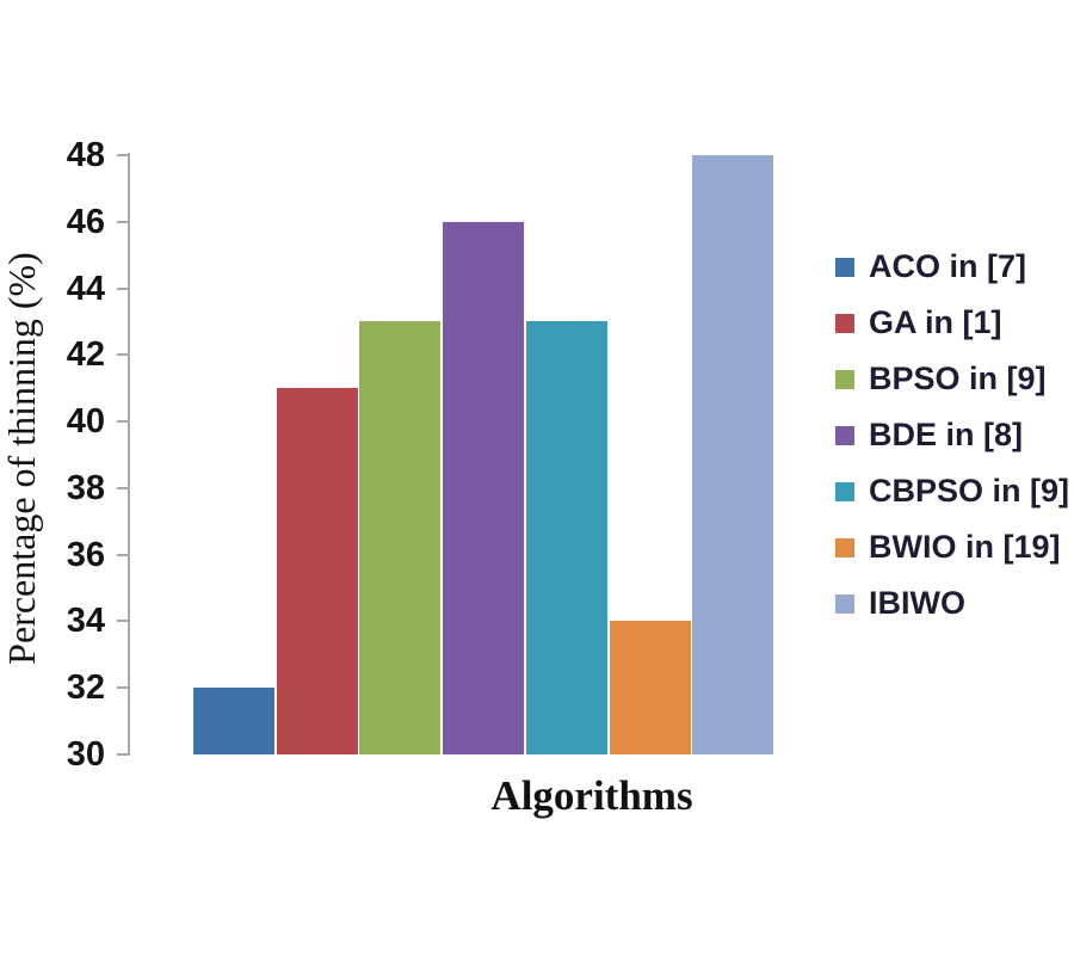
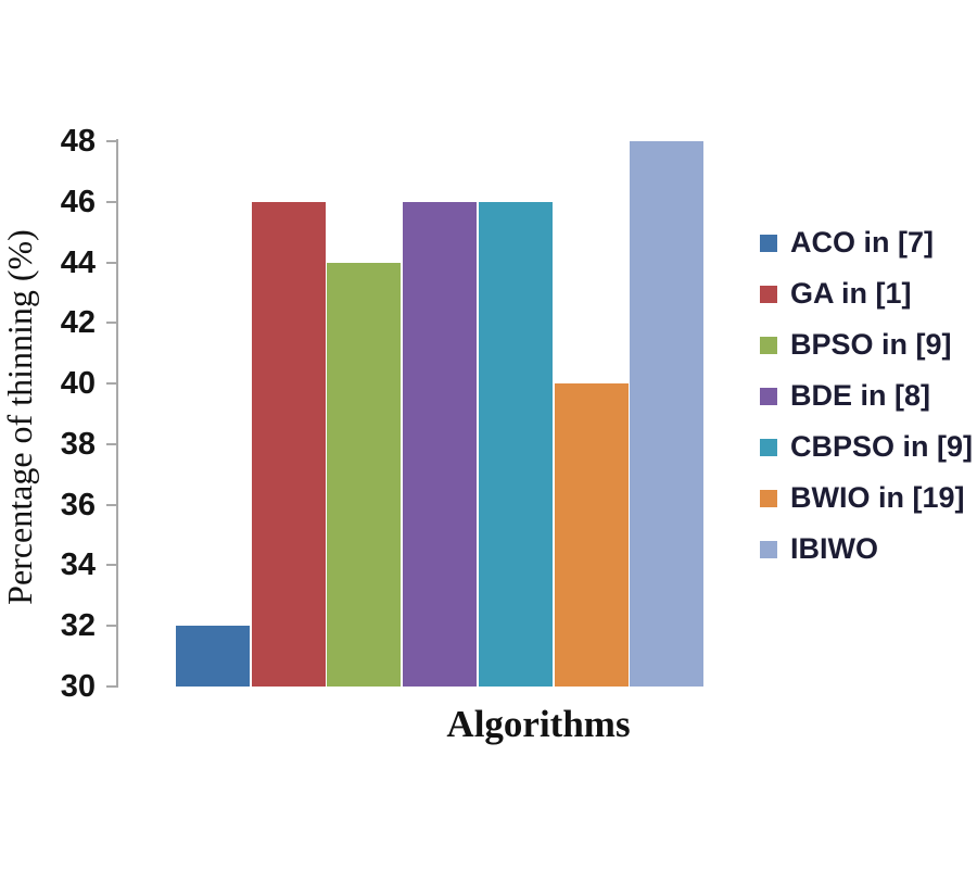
GA in [1]: 41 -> 46
BPSO in [9]: 43 -> 44
CBPSO in [9]: 43 -> 46
BWIO in [19]: 34 -> 40
